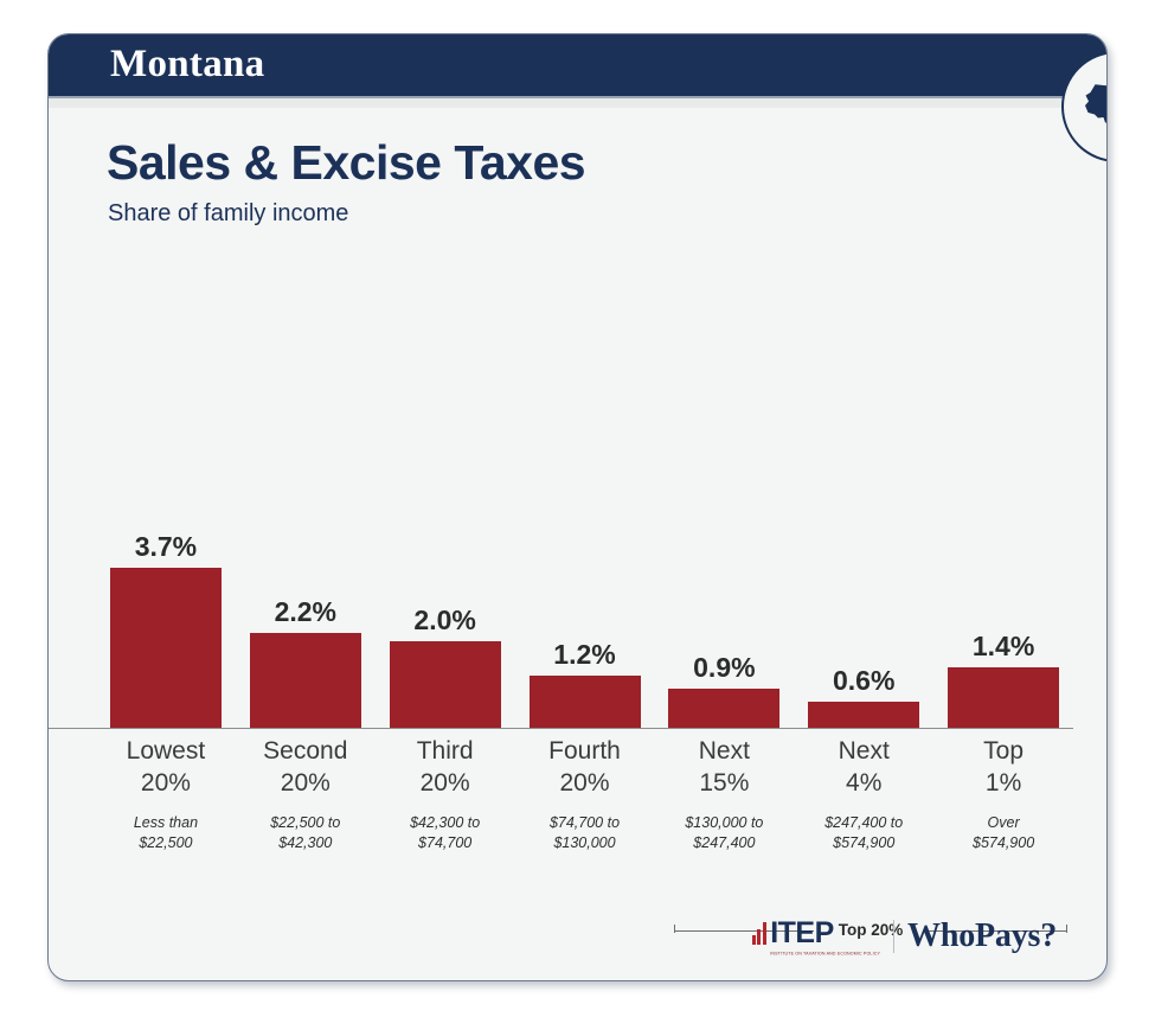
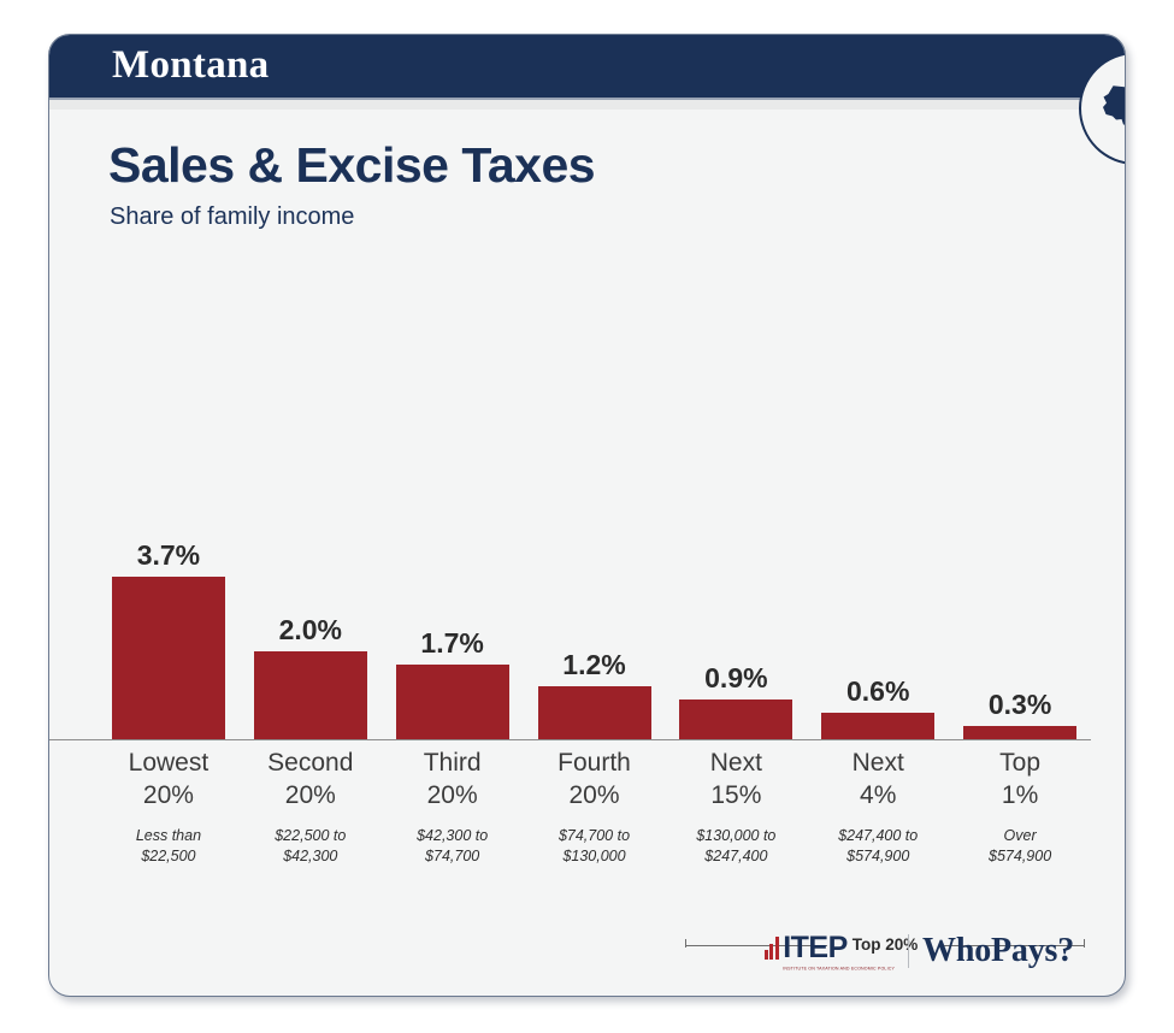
Second 20%: 2.2% -> 2.0%
Third 20%: 2.0% -> 1.7%
Top 1%: 1.4% -> 0.3%
